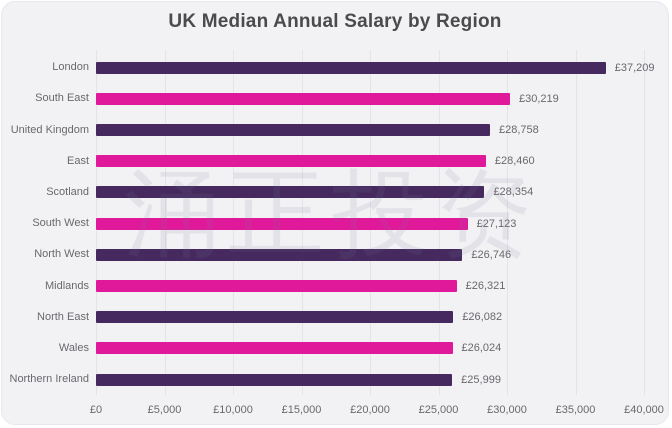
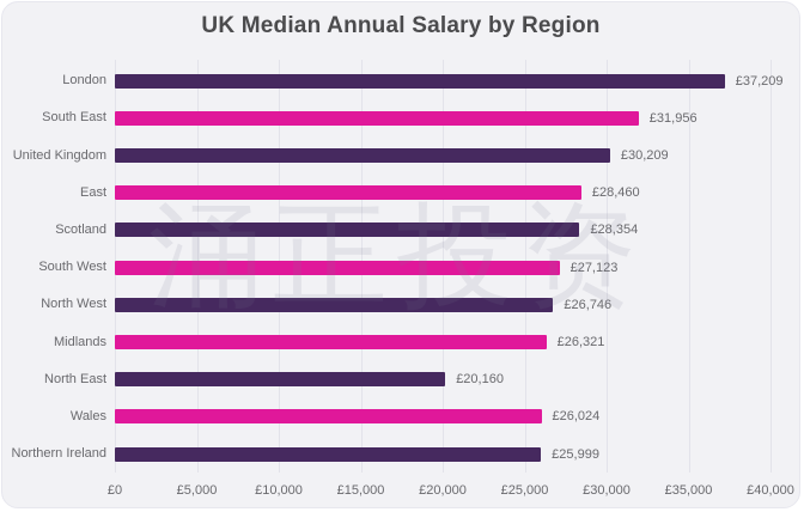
South East: £30,219 -> £31,956
United Kingdom: £28,758 -> £30,209
North East: £26,082 -> £20,160
